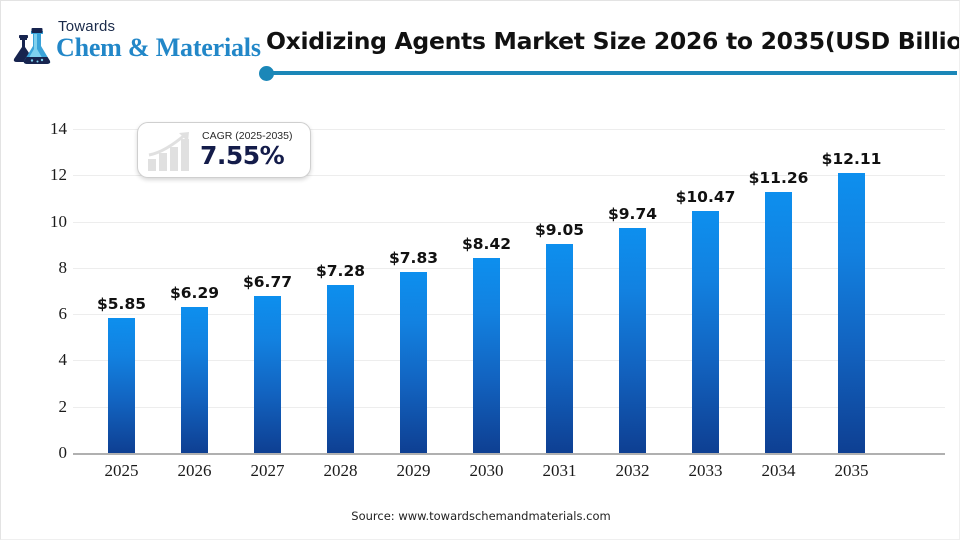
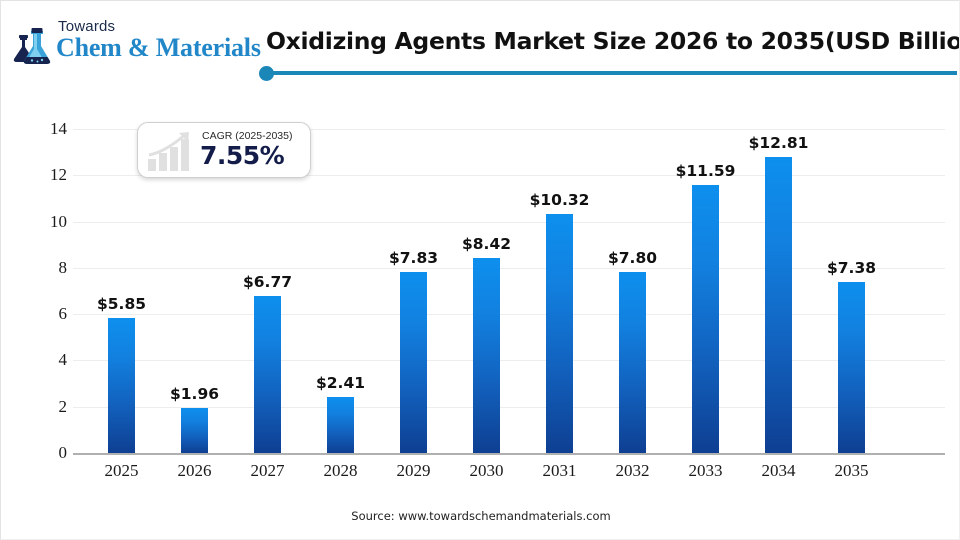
2026: $6.29 -> $1.96
2028: $7.28 -> $2.41
2031: $9.05 -> $10.32
2032: $9.74 -> $7.80
2033: $10.47 -> $11.59
2034: $11.26 -> $12.81
2035: $12.11 -> $7.38
